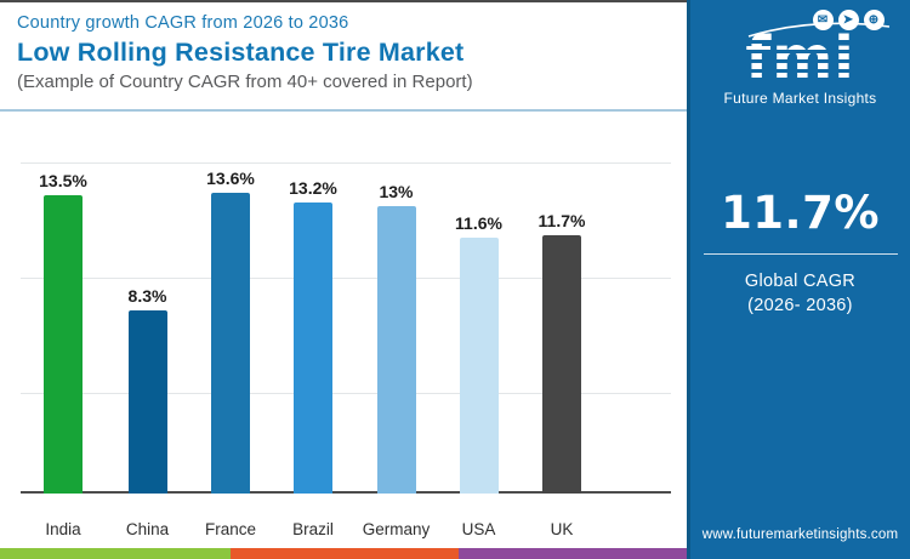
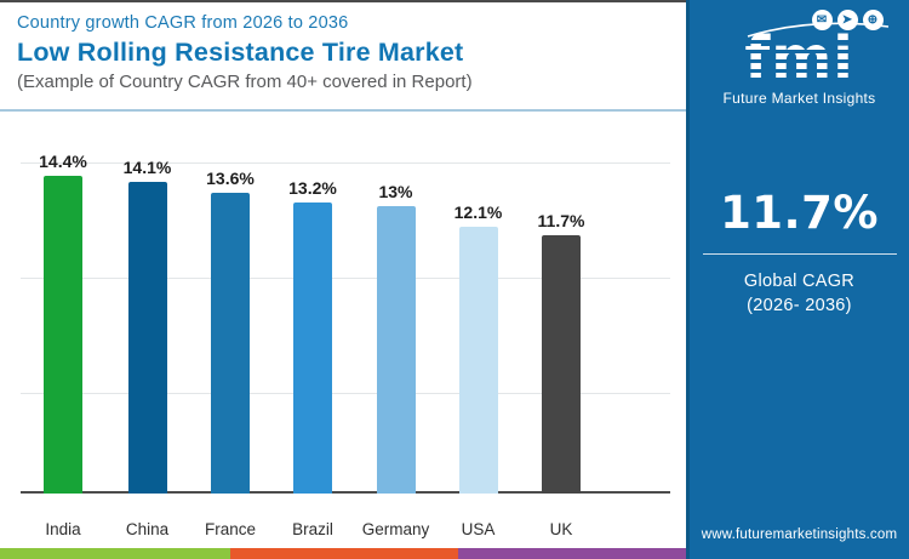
India: 13.5% -> 14.4%
China: 8.3% -> 14.1%
USA: 11.6% -> 12.1%
